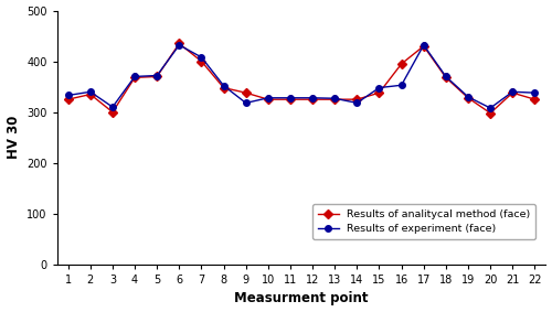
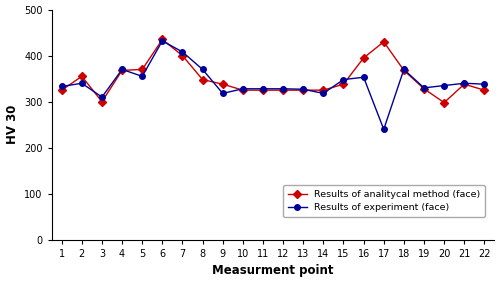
Results of analitycal method (face)/2: 335 -> 355
Results of experiment (face)/5: 372 -> 355
Results of experiment (face)/8: 352 -> 370
Results of experiment (face)/17: 432 -> 240
Results of experiment (face)/20: 308 -> 335
